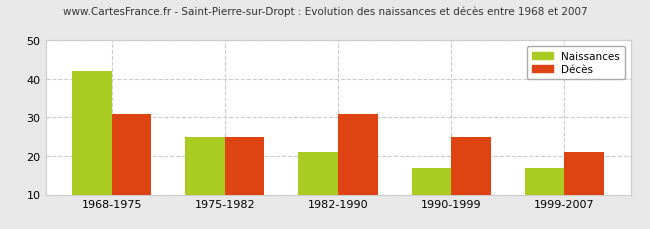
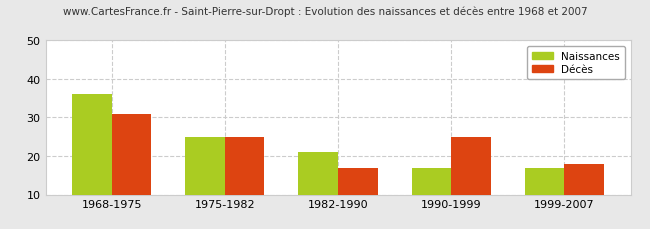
Naissances/1968-1975: 42 -> 36
Décès/1982-1990: 31 -> 17
Décès/1999-2007: 21 -> 18
